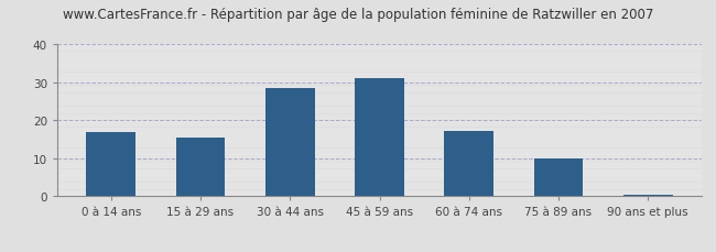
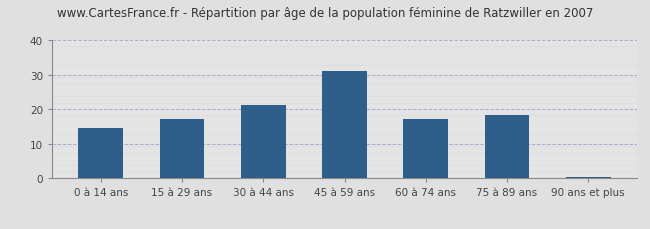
0 à 14 ans: 17.0 -> 14.5
15 à 29 ans: 15.5 -> 17.3
30 à 44 ans: 28.5 -> 21.2
75 à 89 ans: 10.0 -> 18.3
